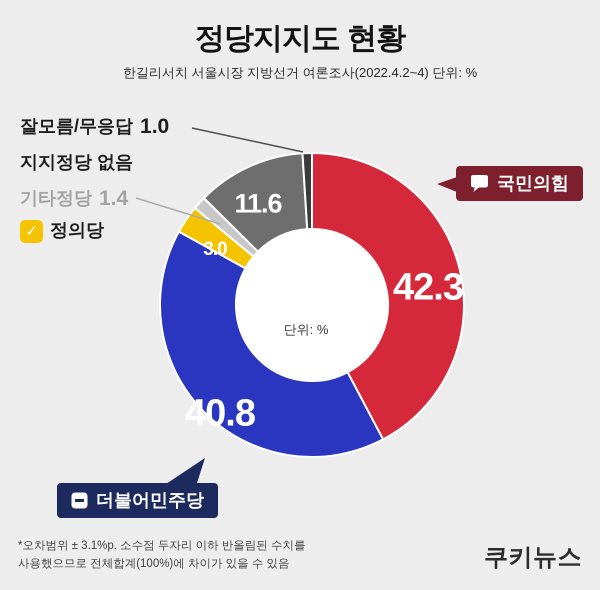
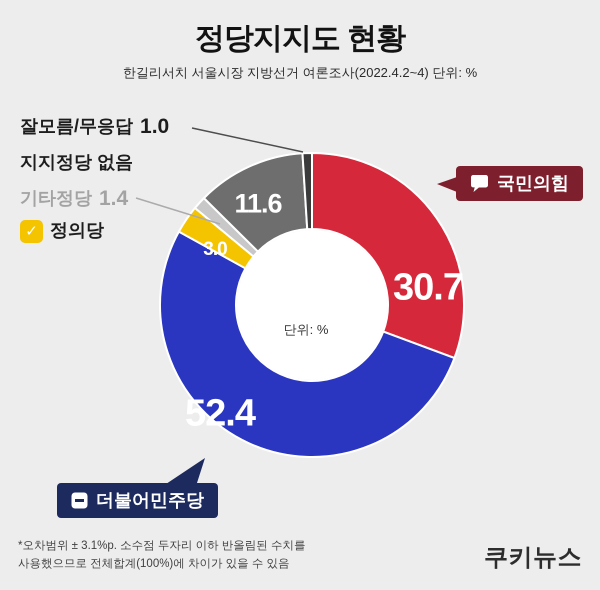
국민의힘: 42.3 -> 30.7
더불어민주당: 40.8 -> 52.4
